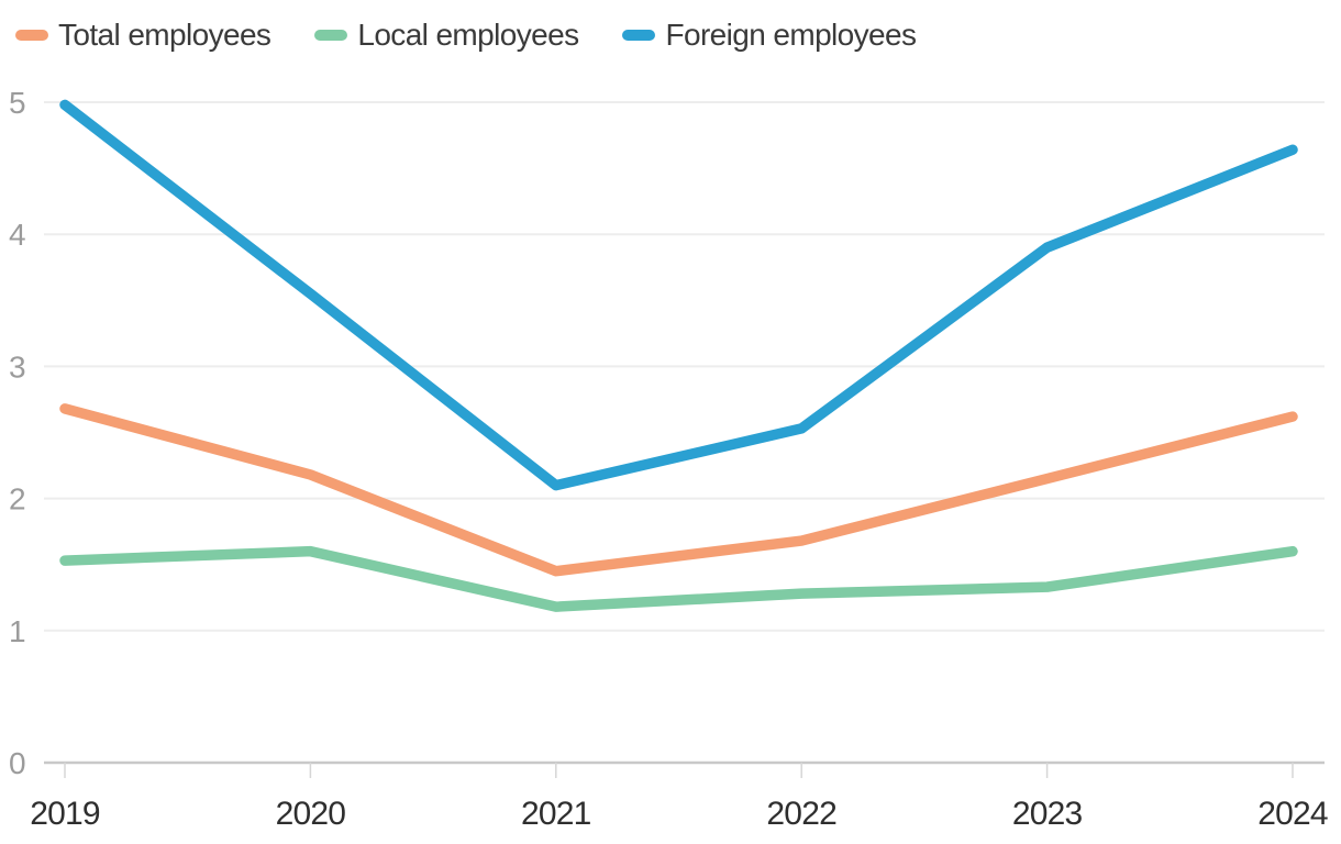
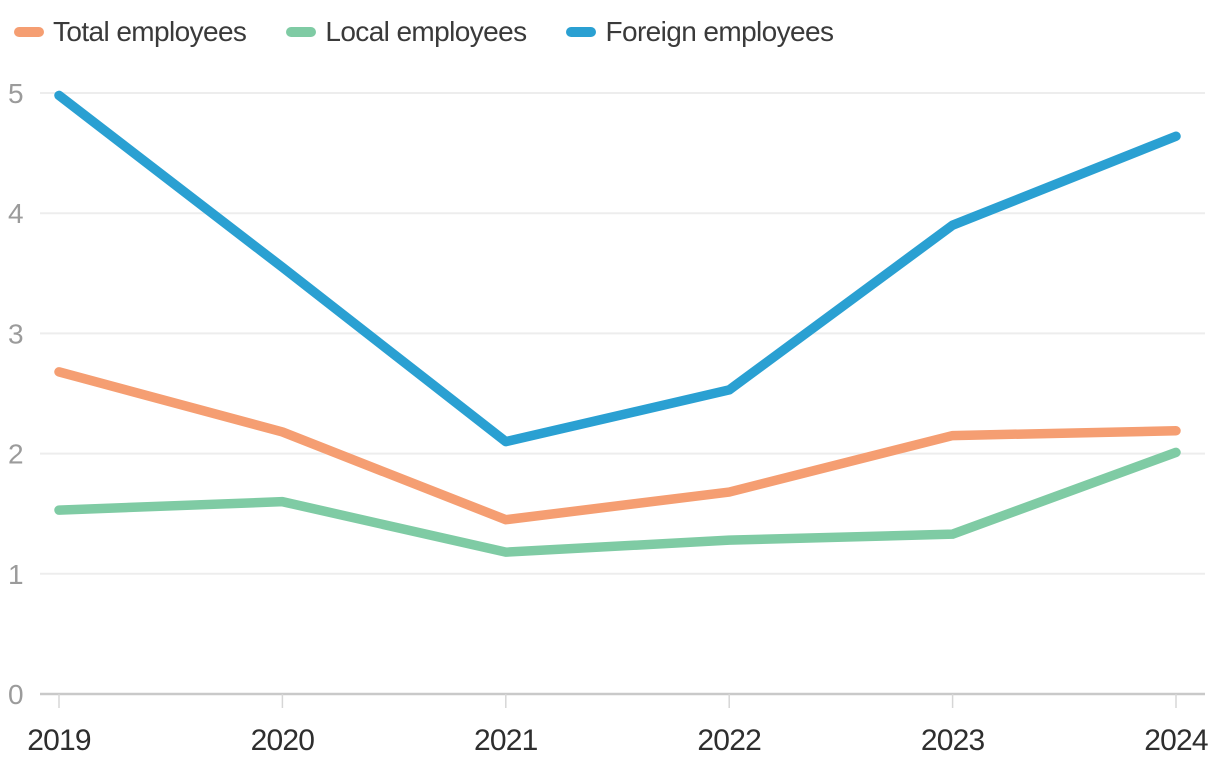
Total employees/2024: 2.62 -> 2.19
Local employees/2024: 1.60 -> 2.01
